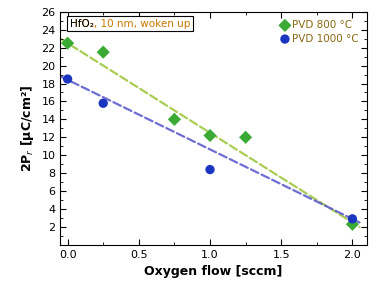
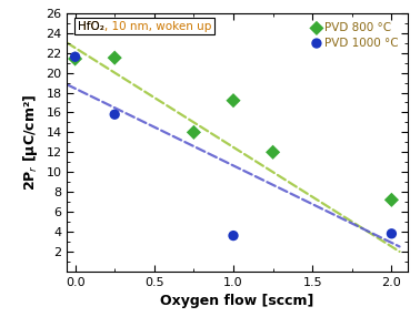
PVD 800 °C/0.0: 22.5 -> 21.4
PVD 1000 °C/0.0: 18.5 -> 21.6
PVD 800 °C/1.0: 12.2 -> 17.2
PVD 1000 °C/1.0: 8.4 -> 3.6
PVD 800 °C/2.0: 2.3 -> 7.2
PVD 1000 °C/2.0: 2.9 -> 3.8
